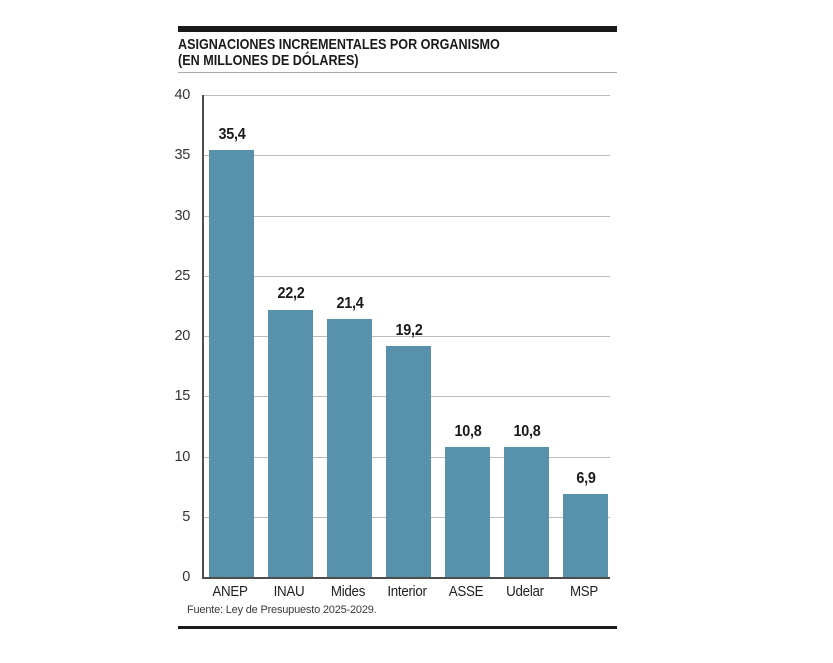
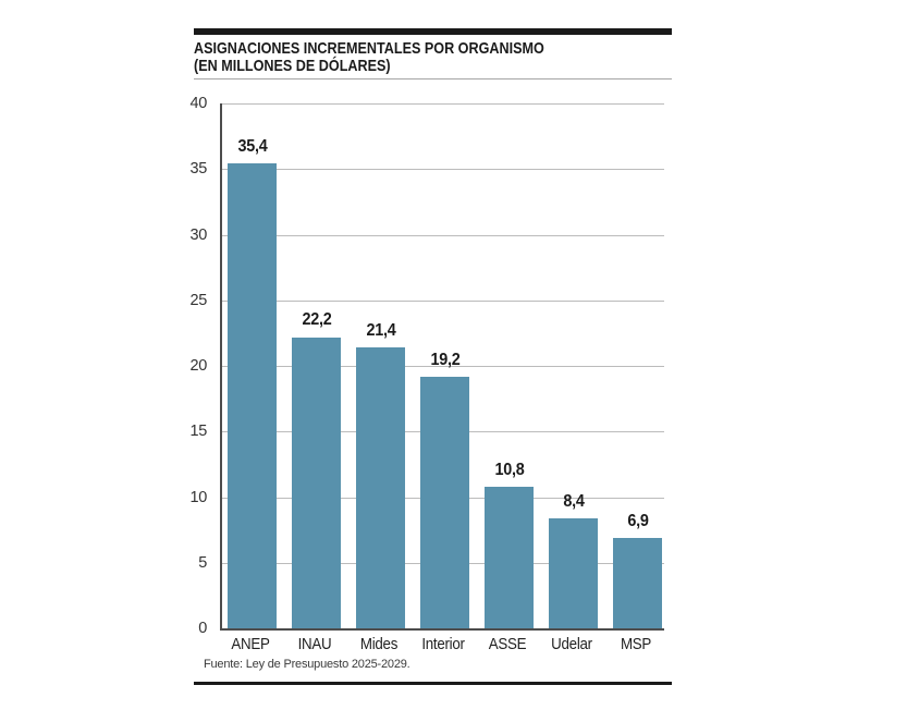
Udelar: 10,8 -> 8,4
